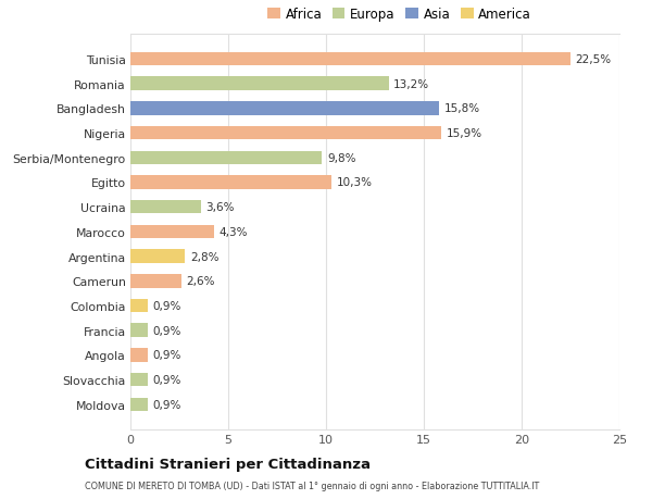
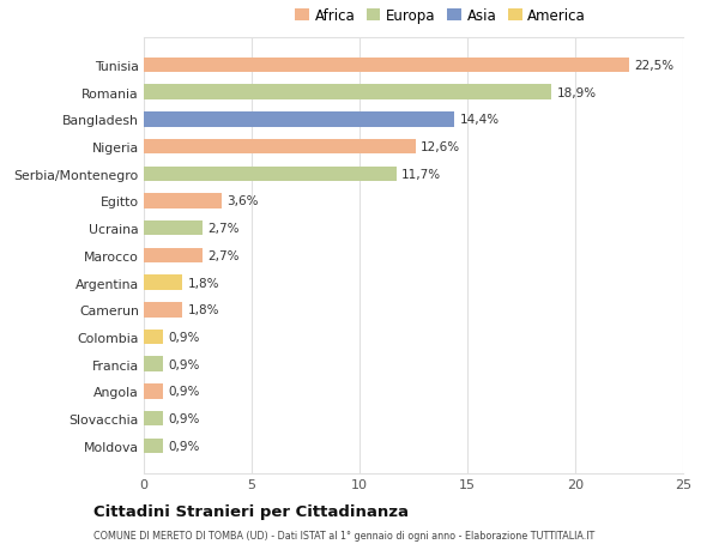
Romania: 13,2% -> 18,9%
Bangladesh: 15,8% -> 14,4%
Nigeria: 15,9% -> 12,6%
Serbia/Montenegro: 9,8% -> 11,7%
Egitto: 10,3% -> 3,6%
Ucraina: 3,6% -> 2,7%
Marocco: 4,3% -> 2,7%
Argentina: 2,8% -> 1,8%
Camerun: 2,6% -> 1,8%
